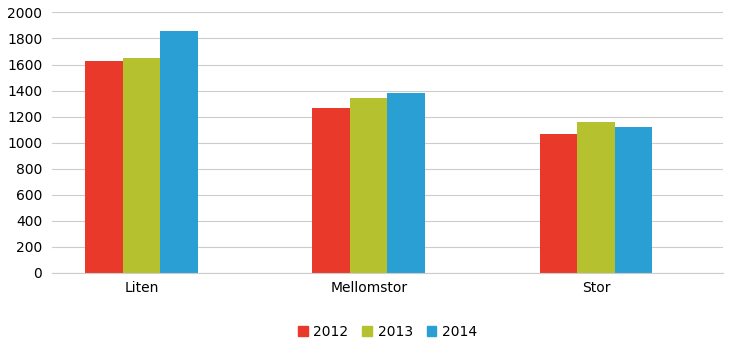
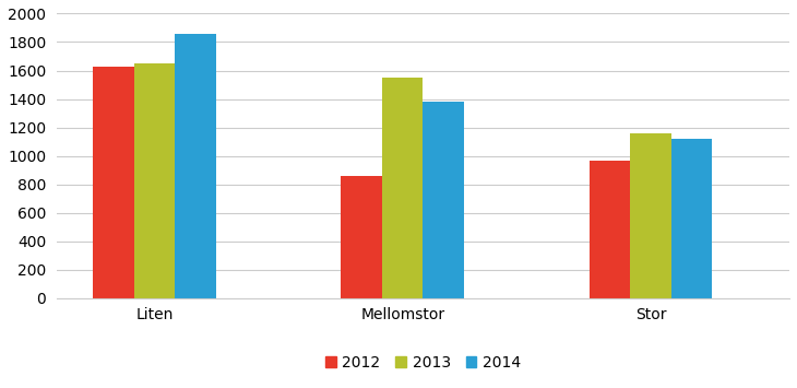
2012/Mellomstor: 1270 -> 860
2013/Mellomstor: 1340 -> 1550
2012/Stor: 1070 -> 970
